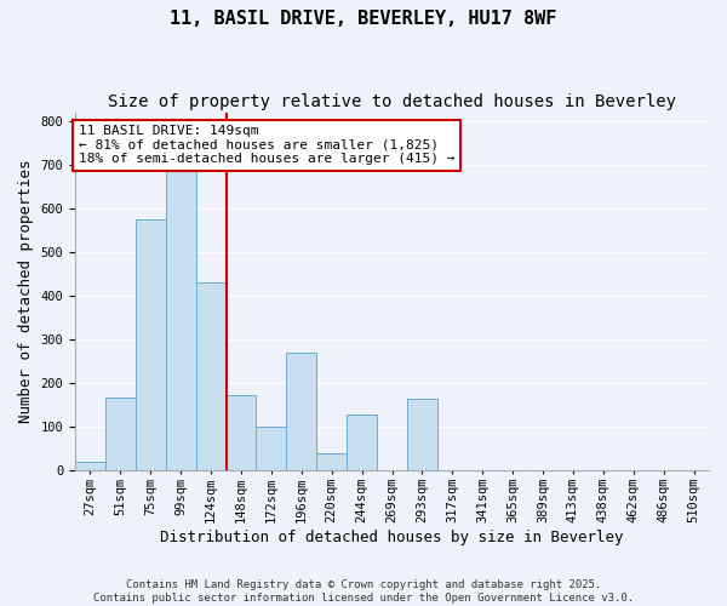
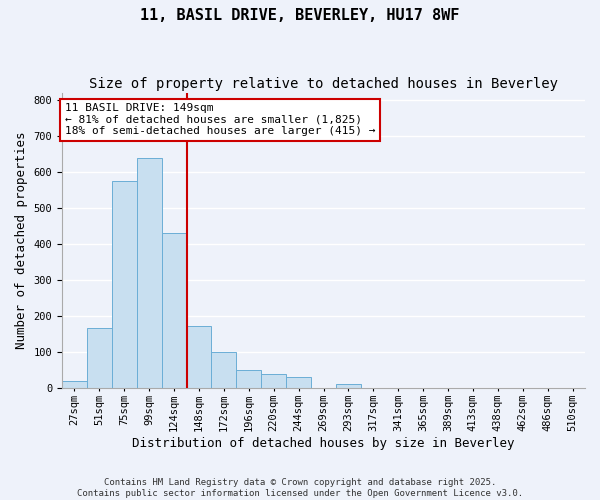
99sqm: 685 -> 640
196sqm: 270 -> 50
244sqm: 130 -> 32
293sqm: 165 -> 12
